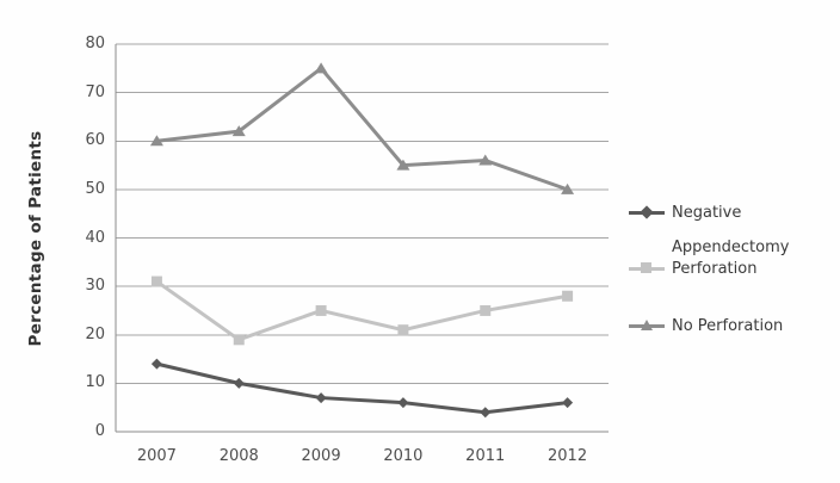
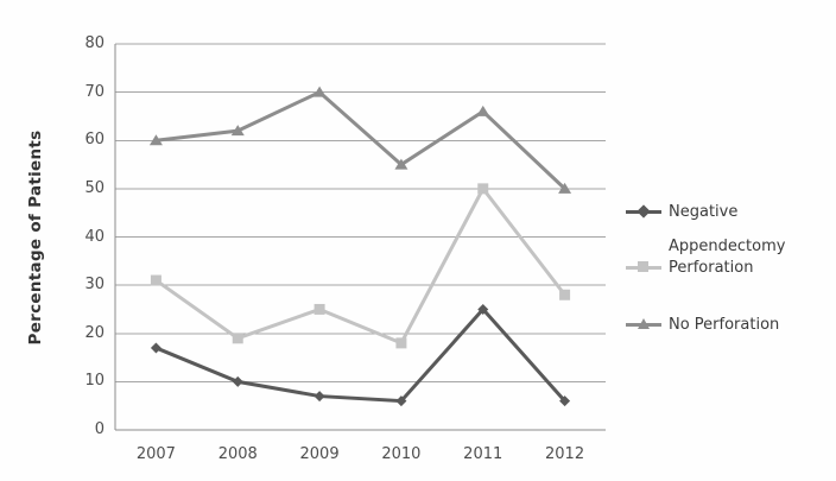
Negative Appendectomy/2007: 14 -> 17
No Perforation/2009: 75 -> 70
Perforation/2010: 21 -> 18
Negative Appendectomy/2011: 4 -> 25
Perforation/2011: 25 -> 50
No Perforation/2011: 56 -> 66
